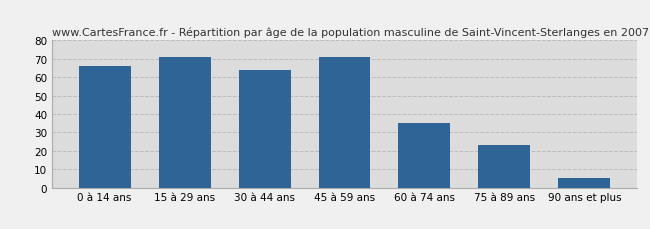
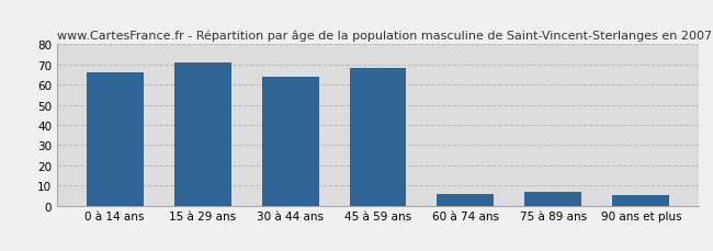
45 à 59 ans: 71 -> 68
60 à 74 ans: 35 -> 6
75 à 89 ans: 23 -> 7
